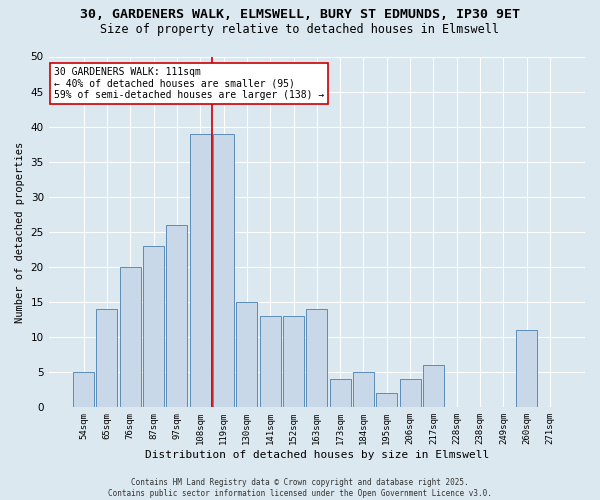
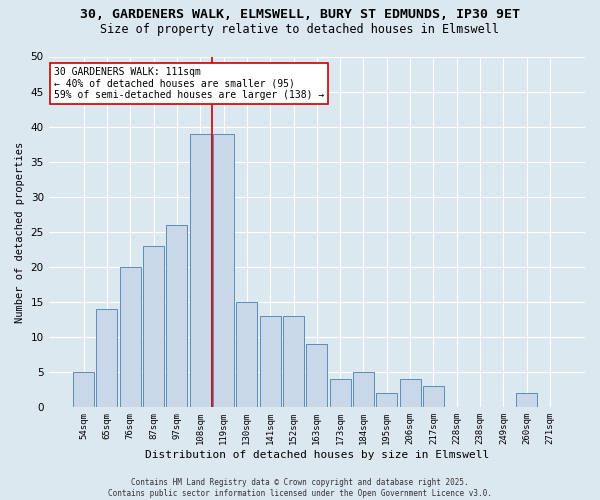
163sqm: 14 -> 9
217sqm: 6 -> 3
260sqm: 11 -> 2
